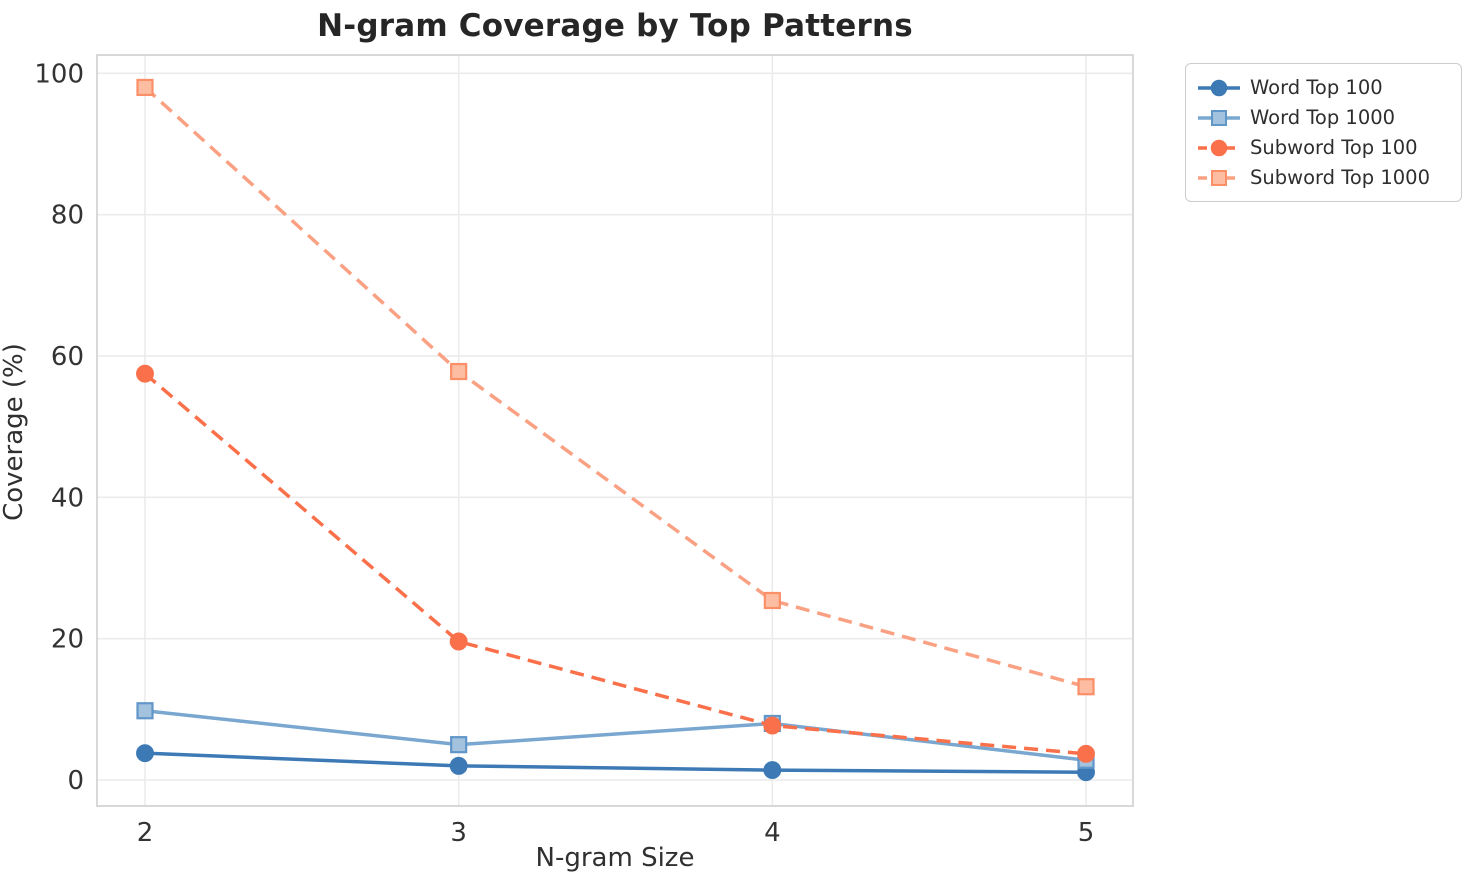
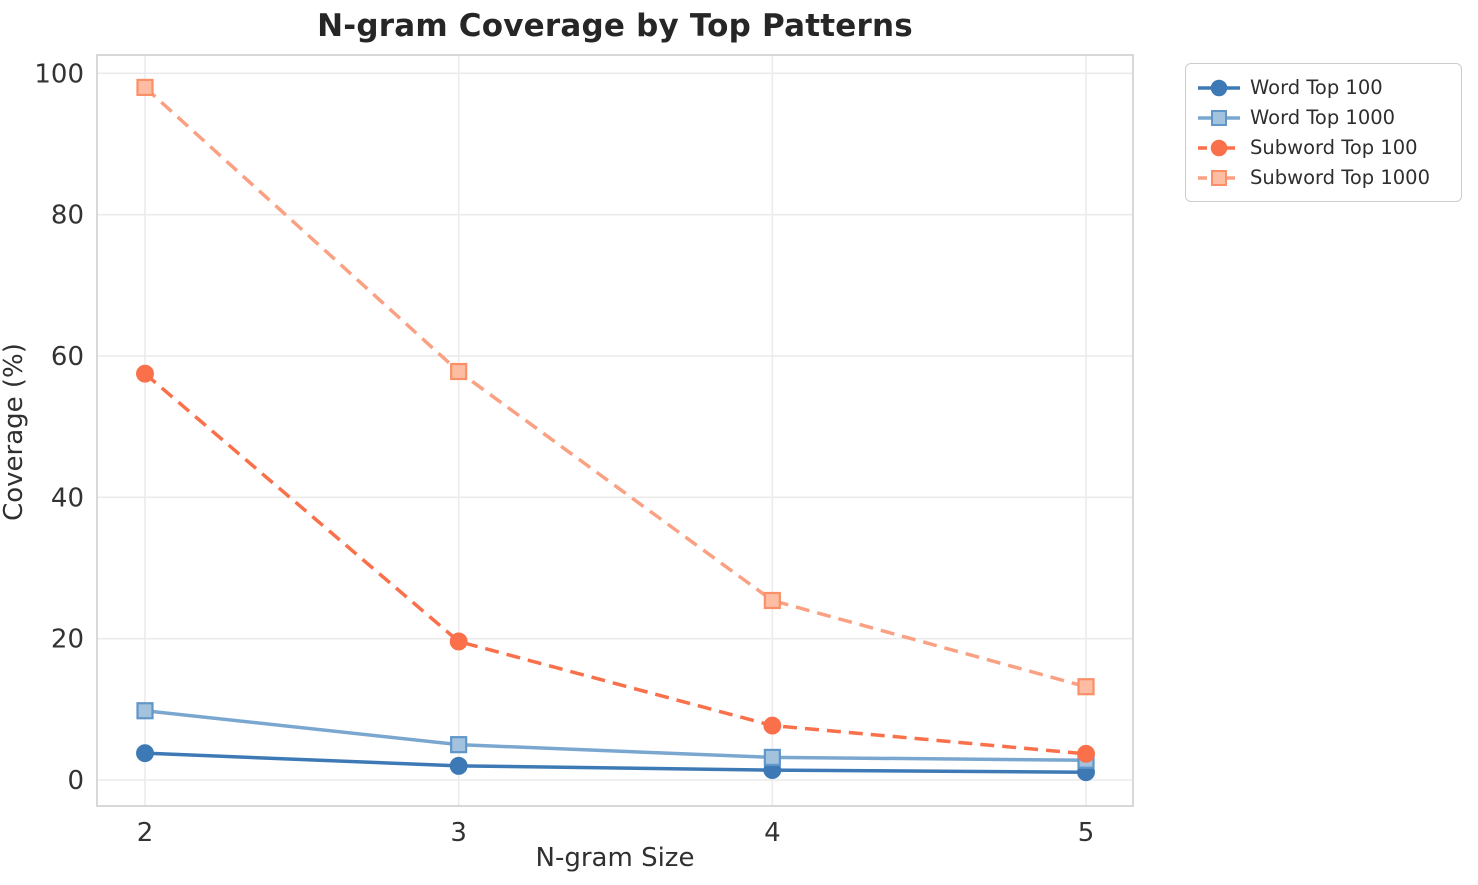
Word Top 1000/4: 8 -> 3
